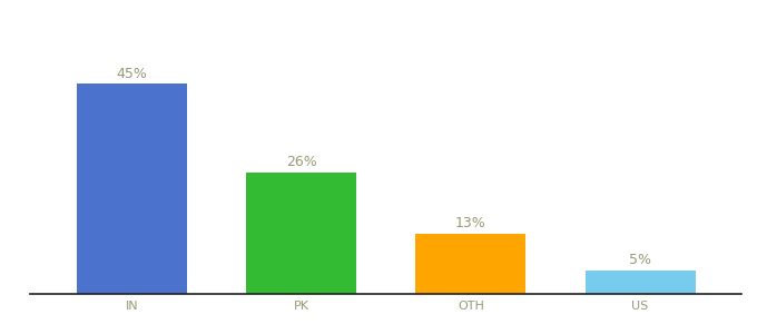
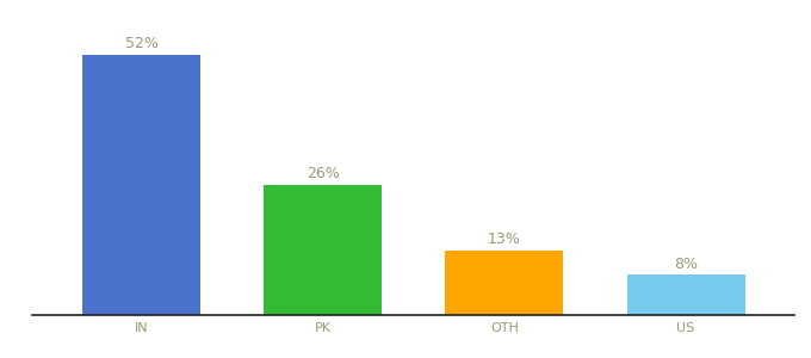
IN: 45% -> 52%
US: 5% -> 8%
